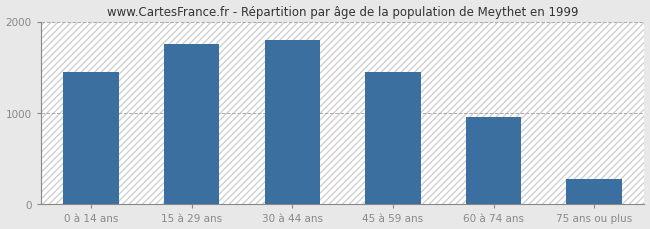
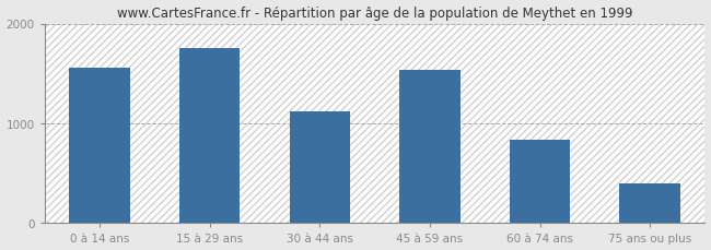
0 à 14 ans: 1450 -> 1560
30 à 44 ans: 1800 -> 1120
45 à 59 ans: 1450 -> 1540
60 à 74 ans: 960 -> 840
75 ans ou plus: 280 -> 400
